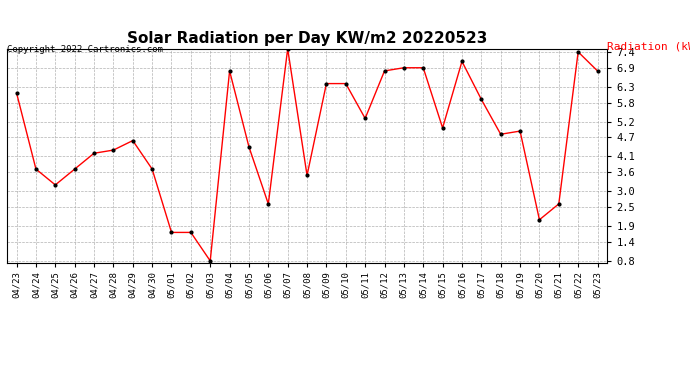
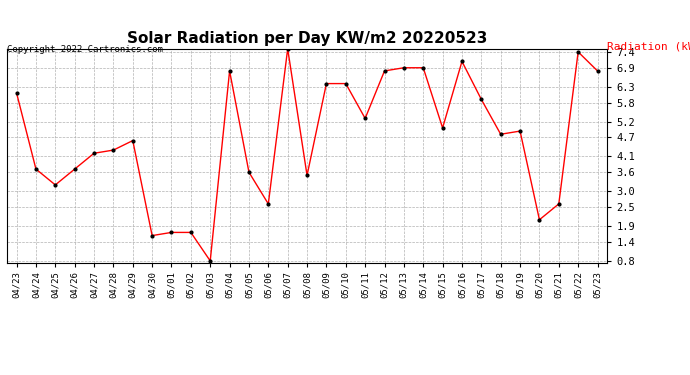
04/30: 3.7 -> 1.6
05/05: 4.4 -> 3.6
